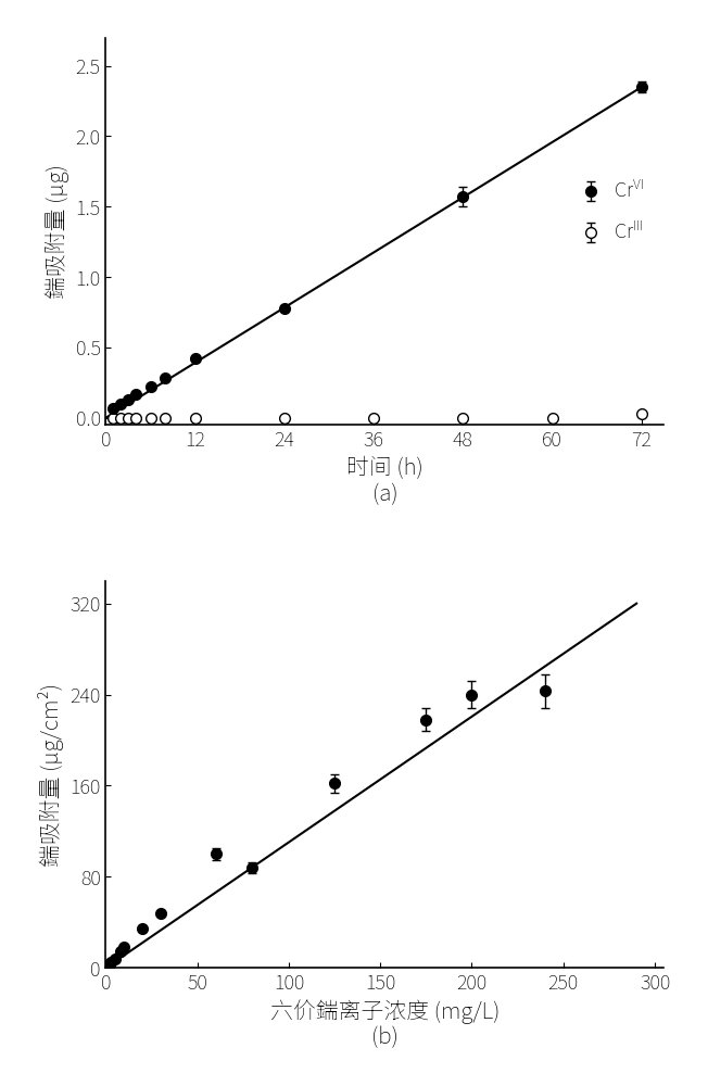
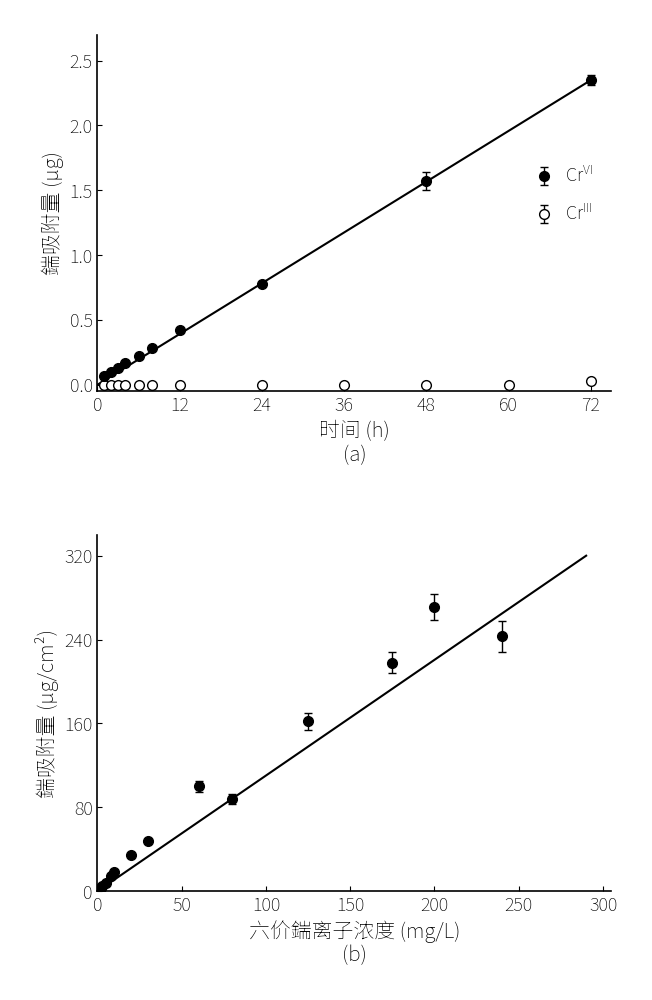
200: 240 -> 271
